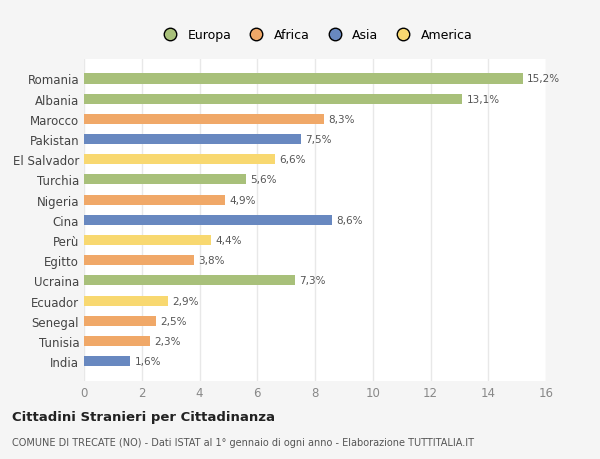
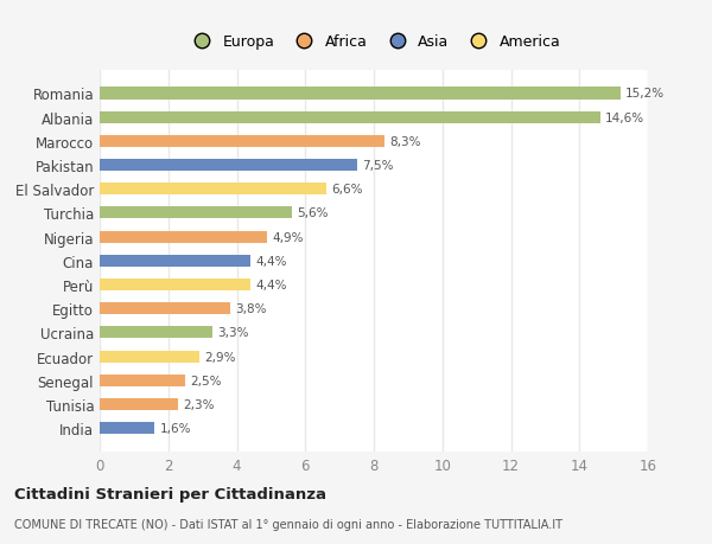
Albania: 13,1% -> 14,6%
Cina: 8,6% -> 4,4%
Ucraina: 7,3% -> 3,3%
